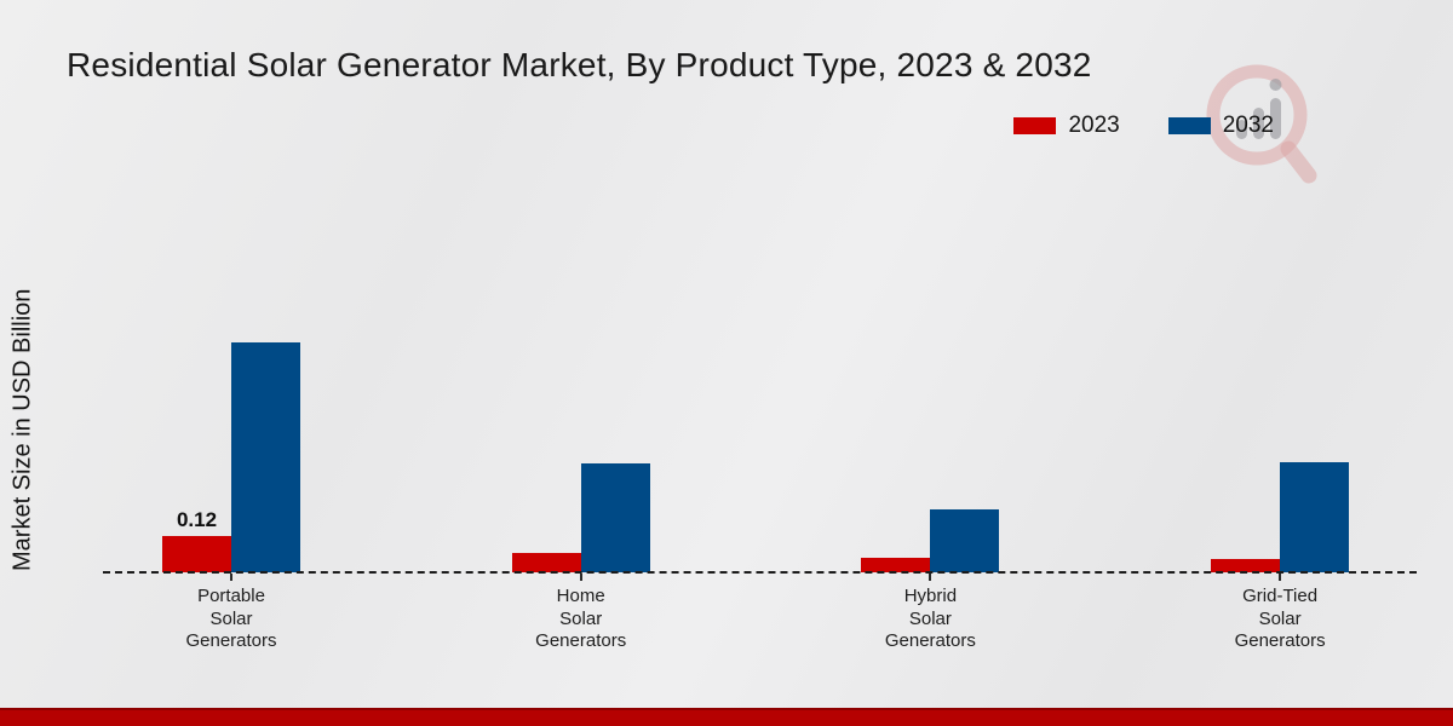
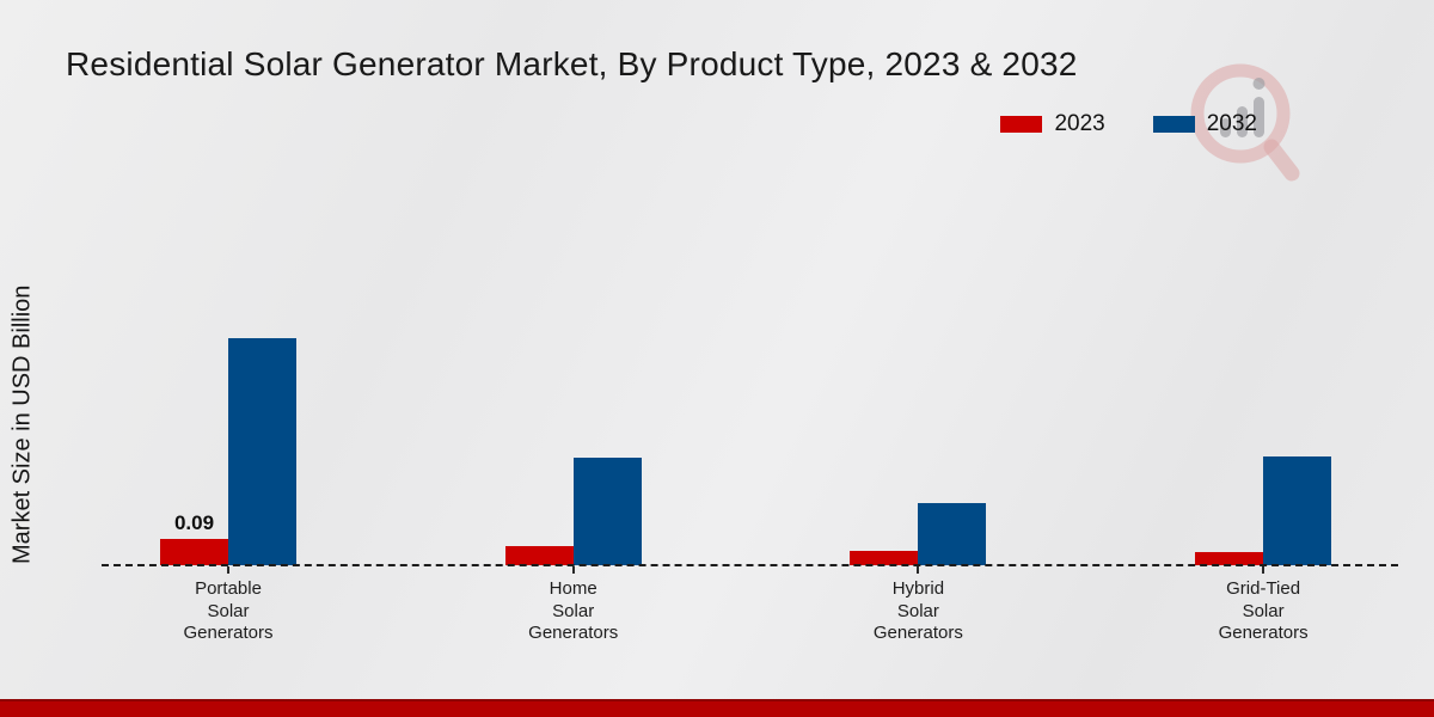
2023/Portable Solar Generators: 0.12 -> 0.09
